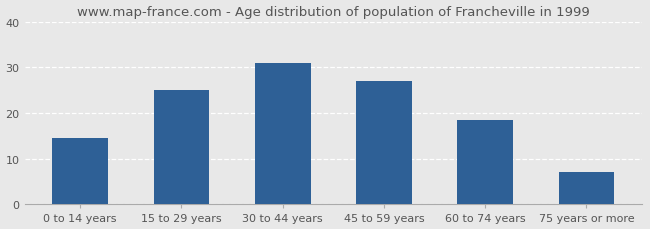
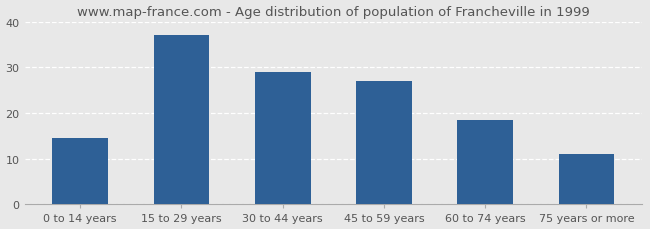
15 to 29 years: 25.0 -> 37.0
30 to 44 years: 31.0 -> 29.0
75 years or more: 7.0 -> 11.0
